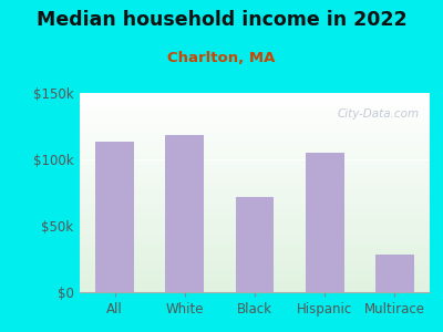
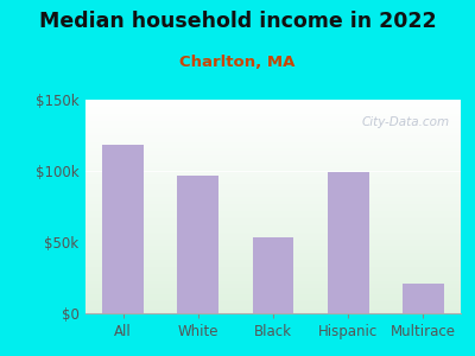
All: $113k -> $118k
White: $118k -> $97k
Black: $72k -> $53k
Hispanic: $105k -> $99k
Multirace: $28k -> $21k
